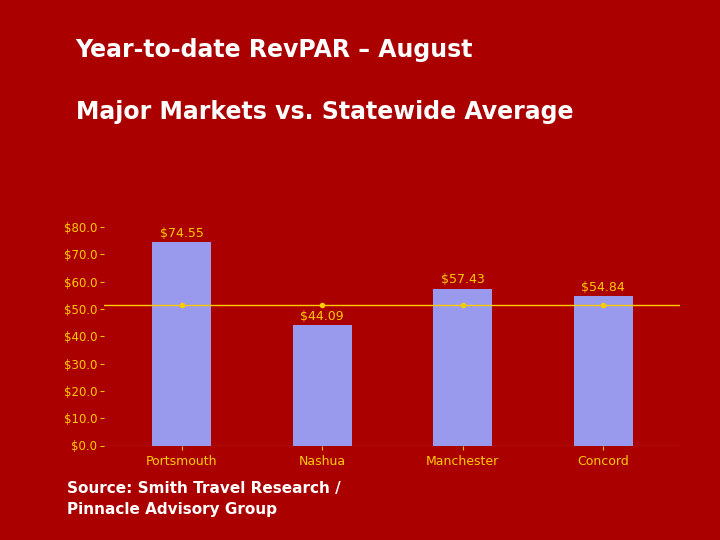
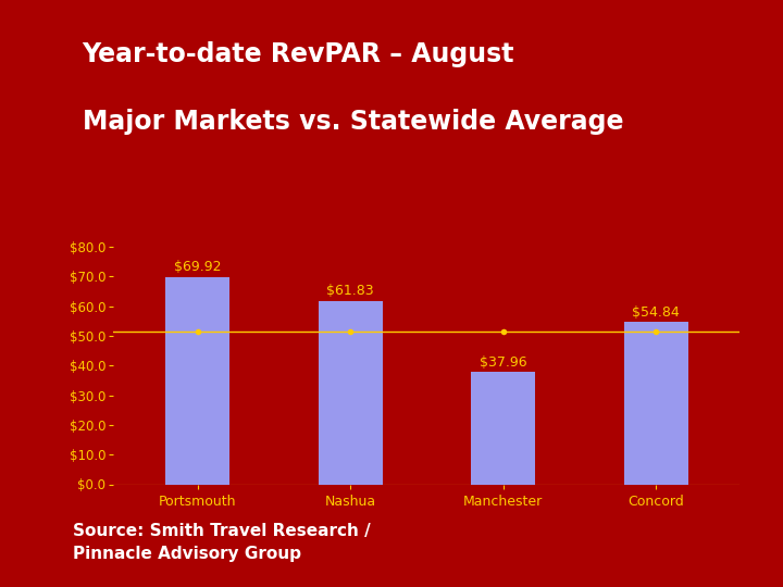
Portsmouth: $74.55 -> $69.92
Nashua: $44.09 -> $61.83
Manchester: $57.43 -> $37.96
